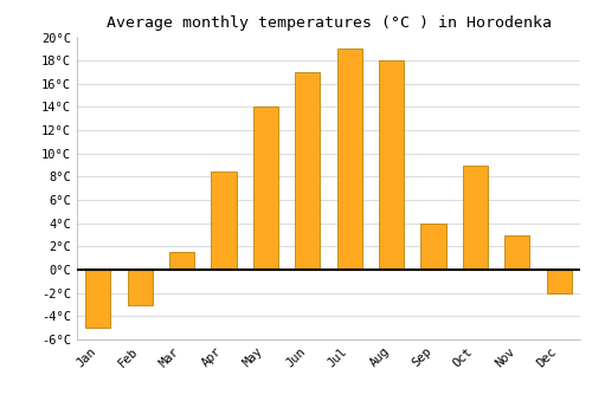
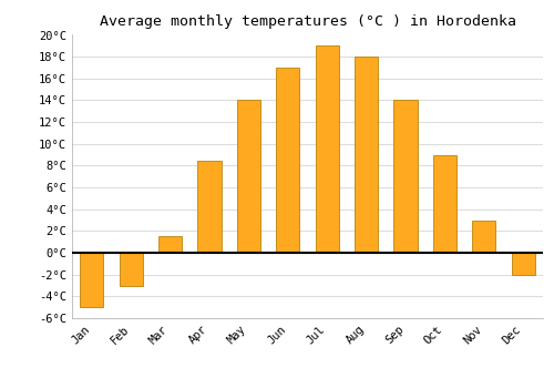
Sep: 4.0°C -> 14.0°C
